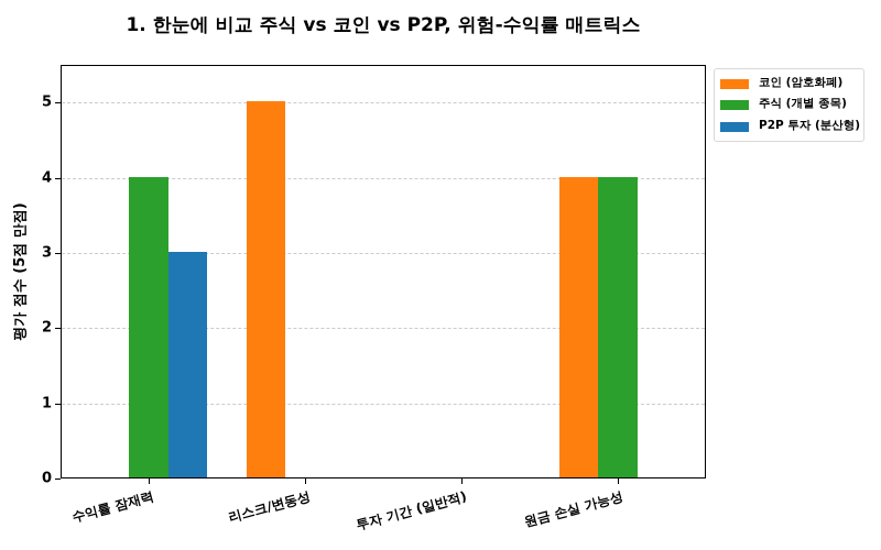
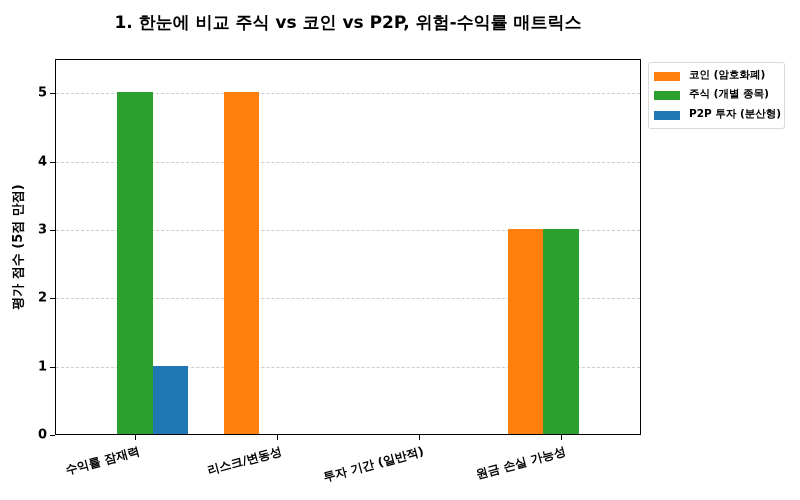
주식 (개별 종목)/수익률 잠재력: 4 -> 5
P2P 투자 (분산형)/수익률 잠재력: 3 -> 1
코인 (암호화폐)/원금 손실 가능성: 4 -> 3
주식 (개별 종목)/원금 손실 가능성: 4 -> 3
